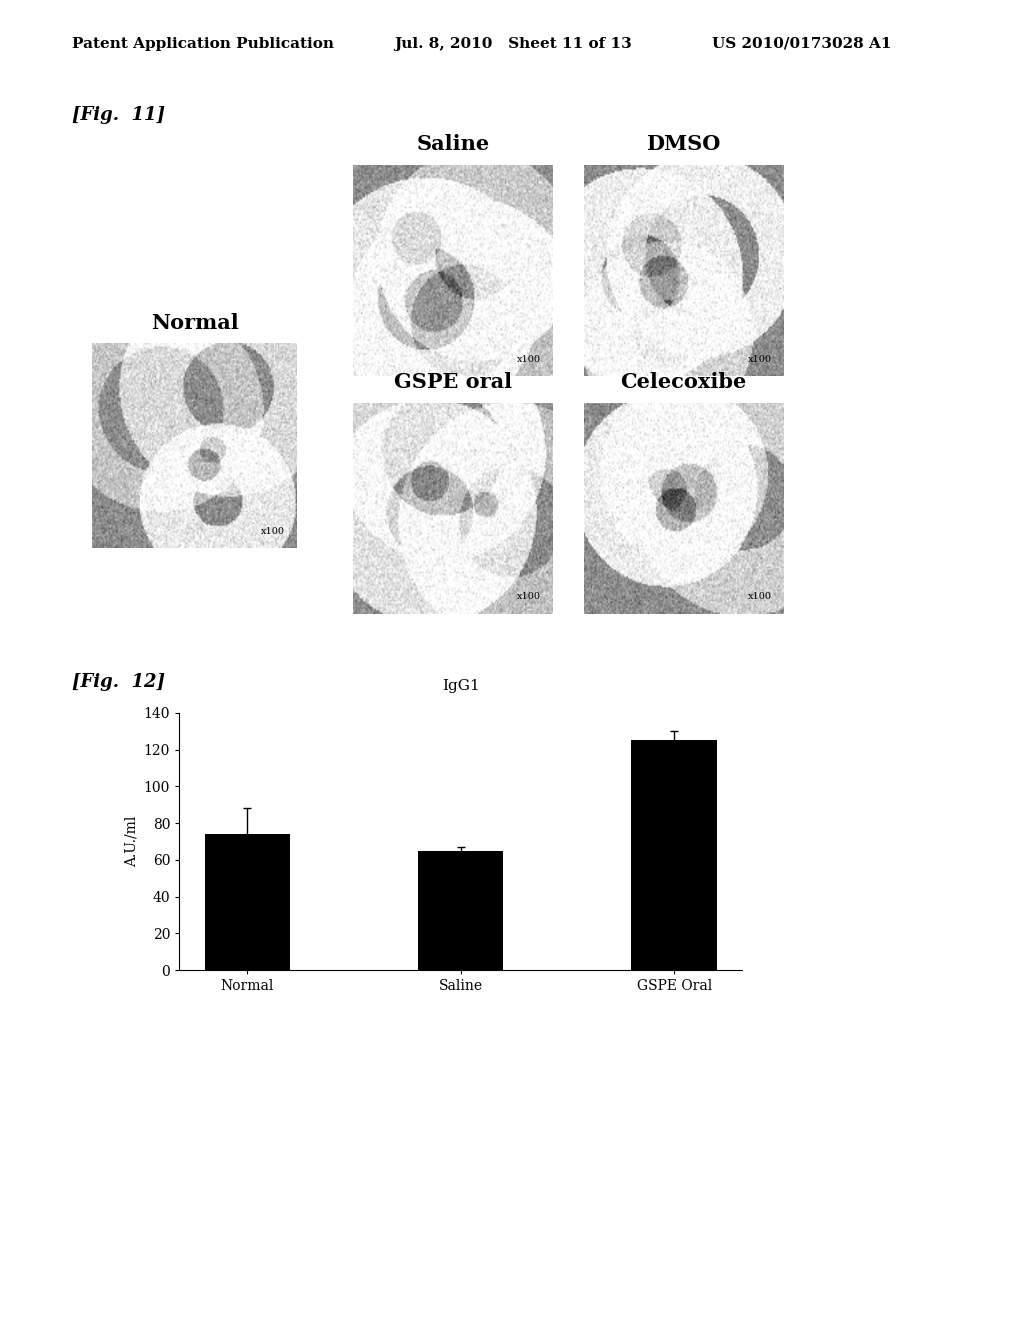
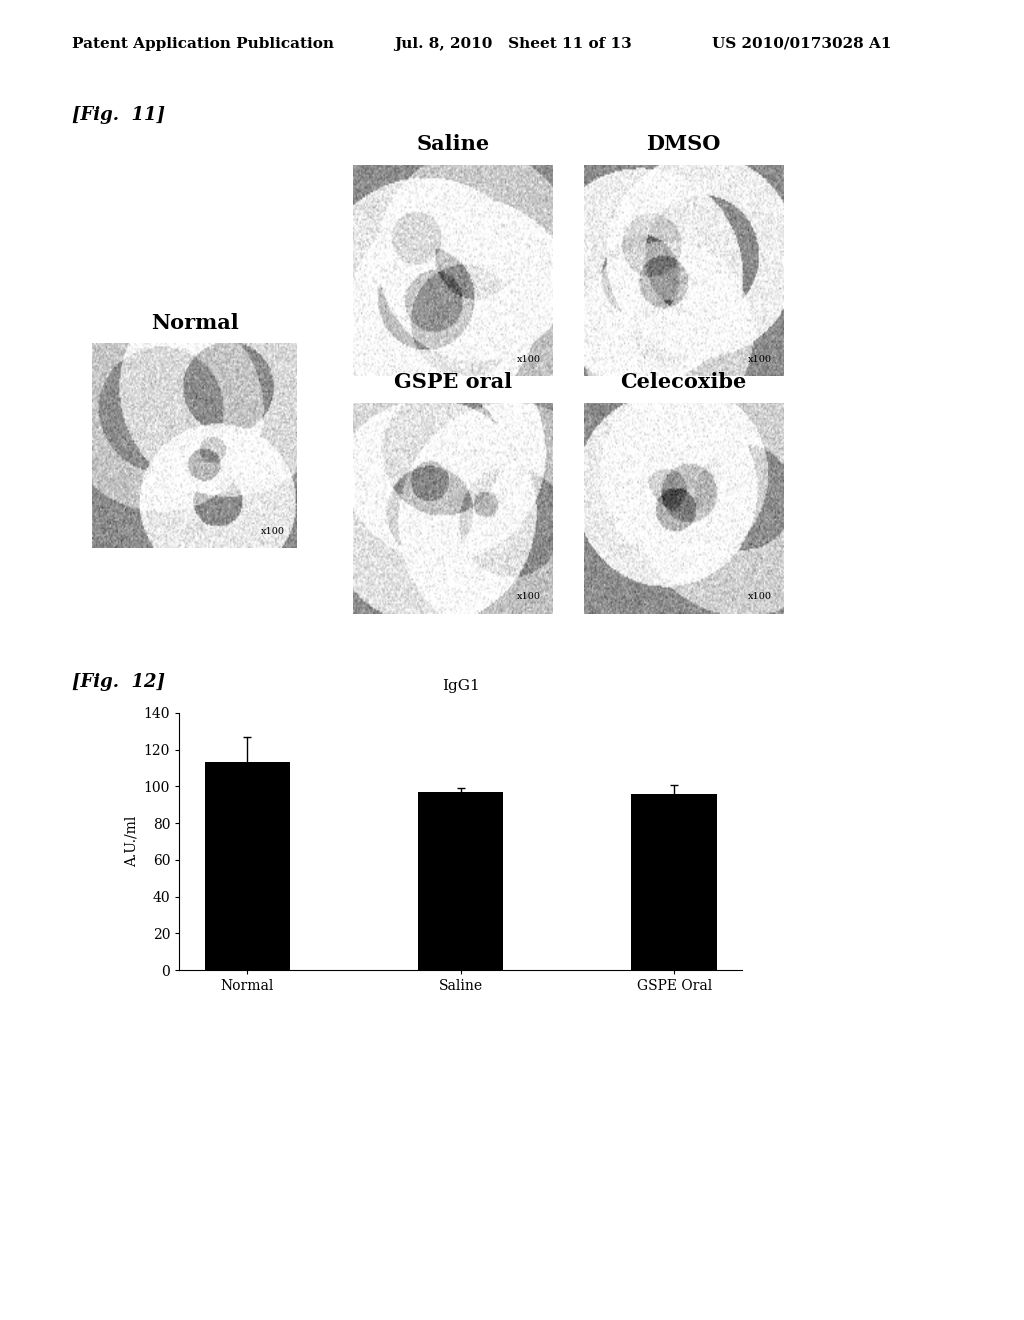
Normal: 74 -> 113
Saline: 65 -> 97
GSPE Oral: 125 -> 96
